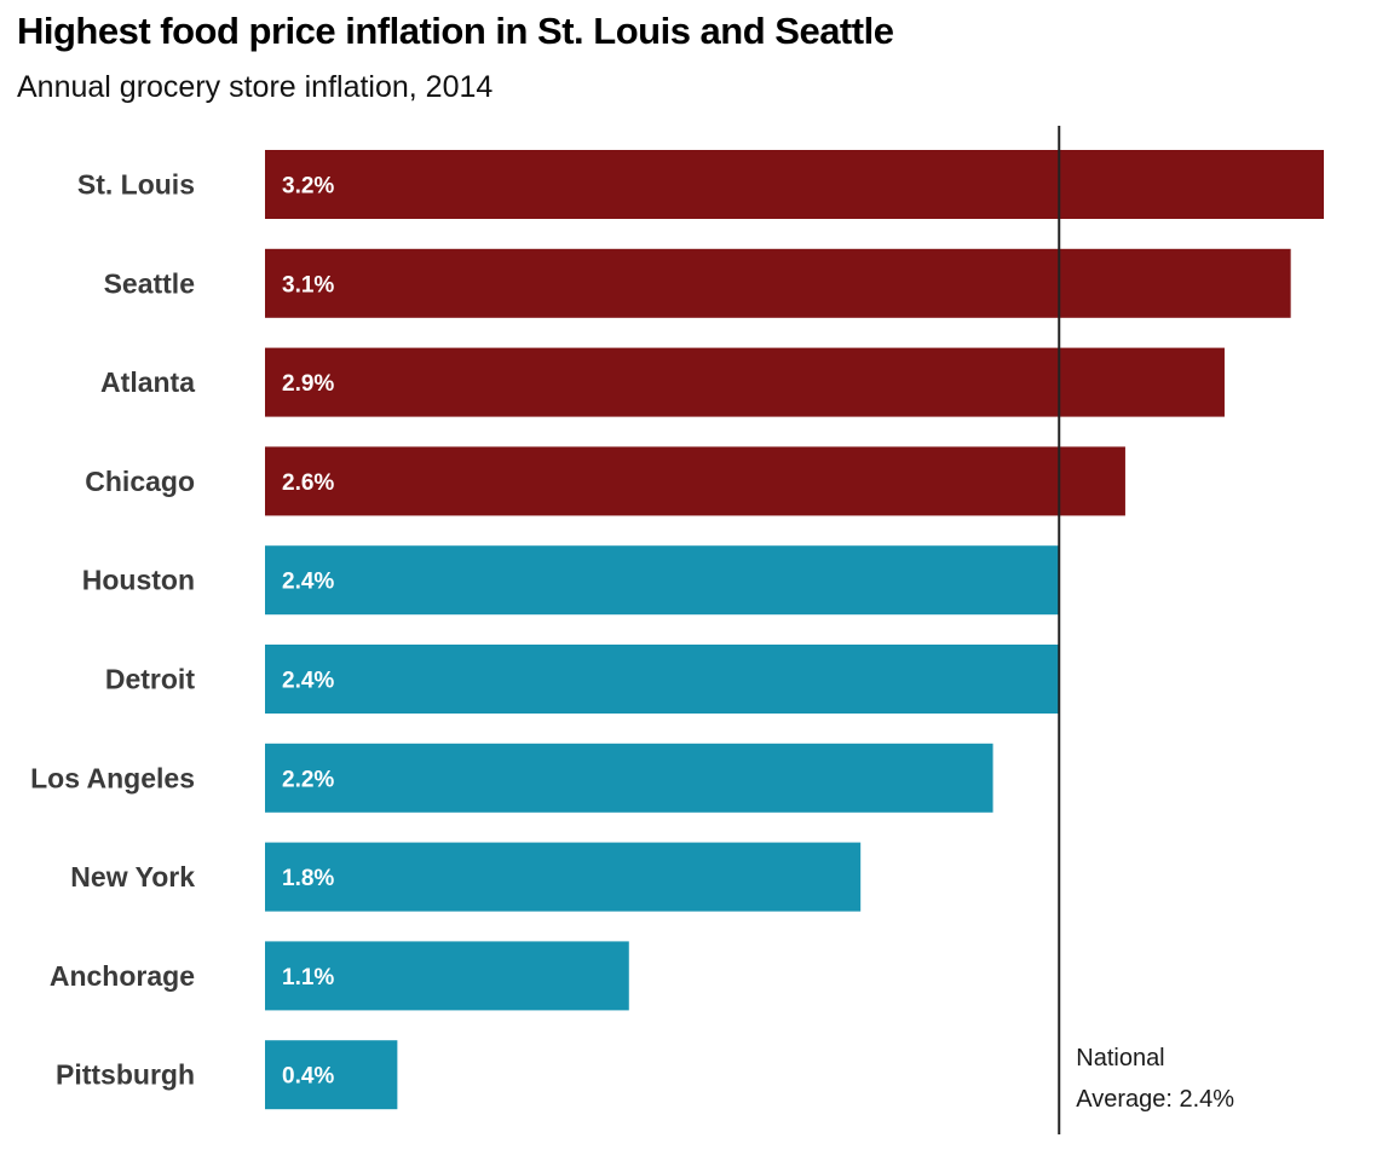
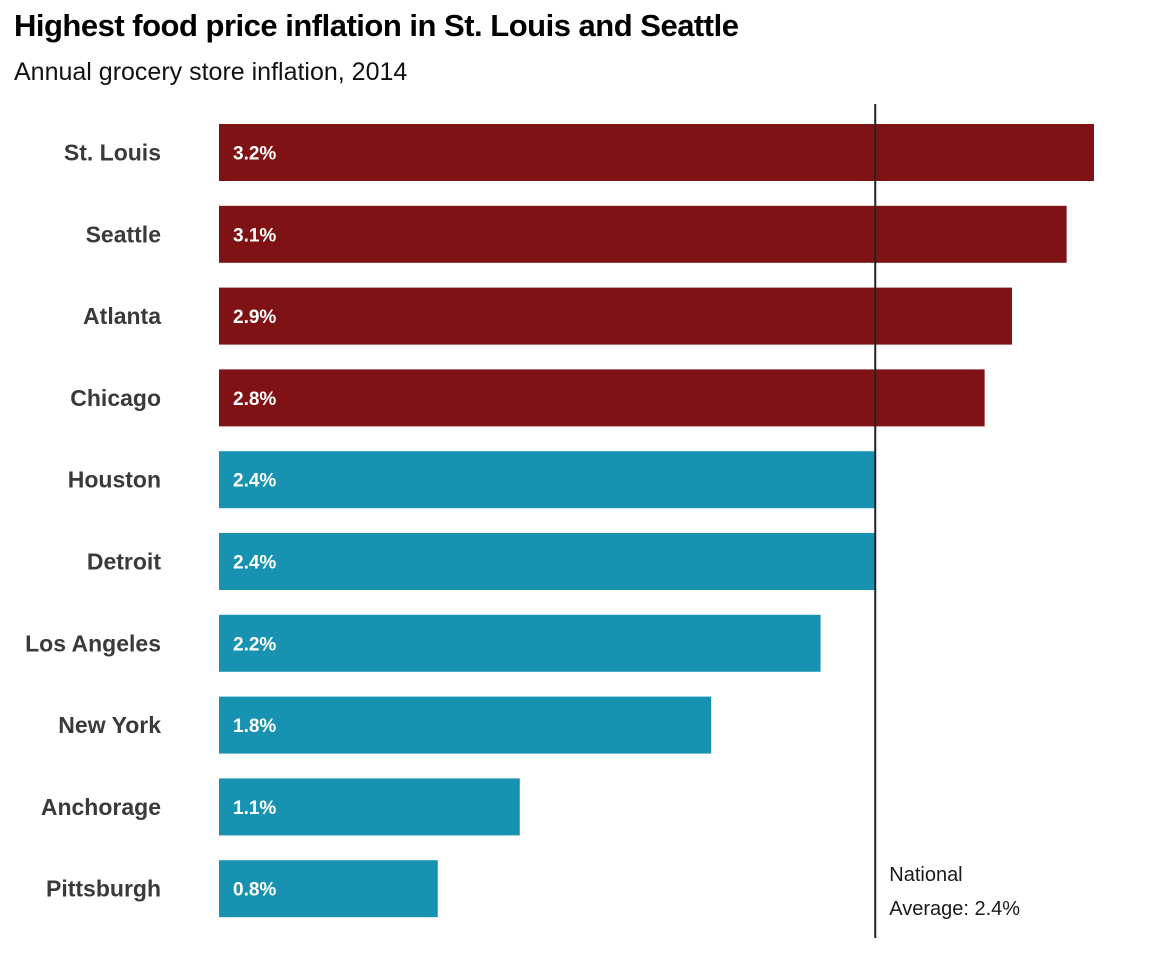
Chicago: 2.6% -> 2.8%
Pittsburgh: 0.4% -> 0.8%
